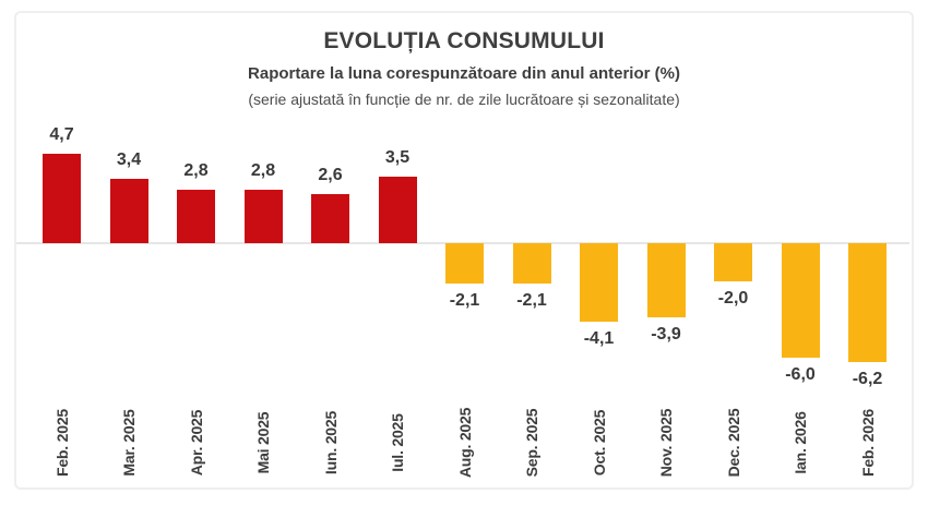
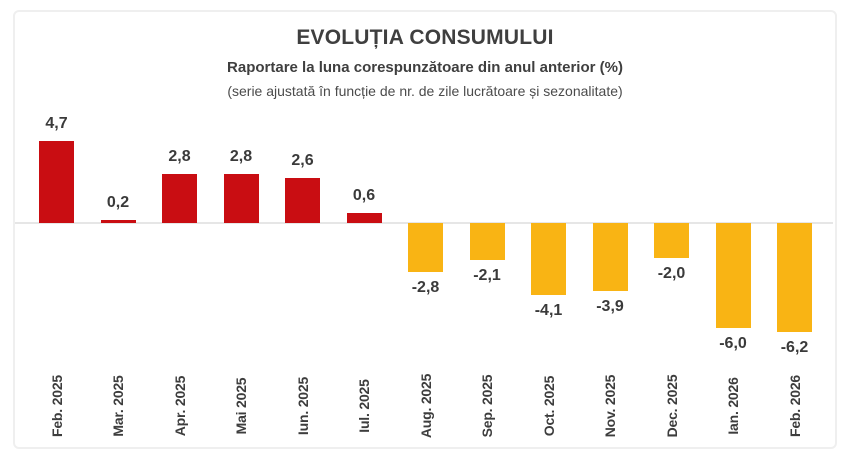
Mar. 2025: 3,4 -> 0,2
Iul. 2025: 3,5 -> 0,6
Aug. 2025: -2,1 -> -2,8
